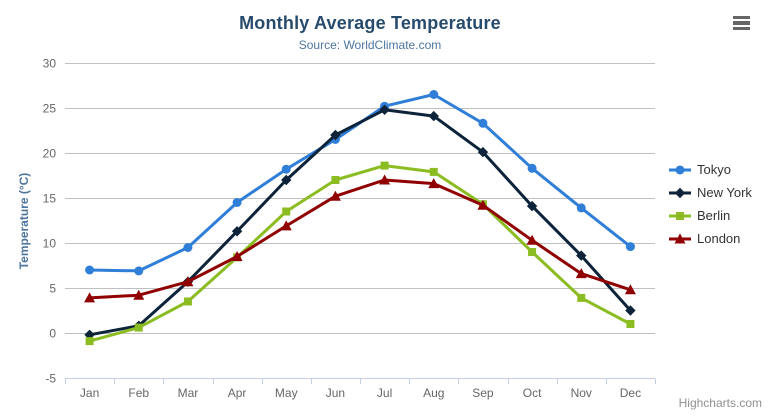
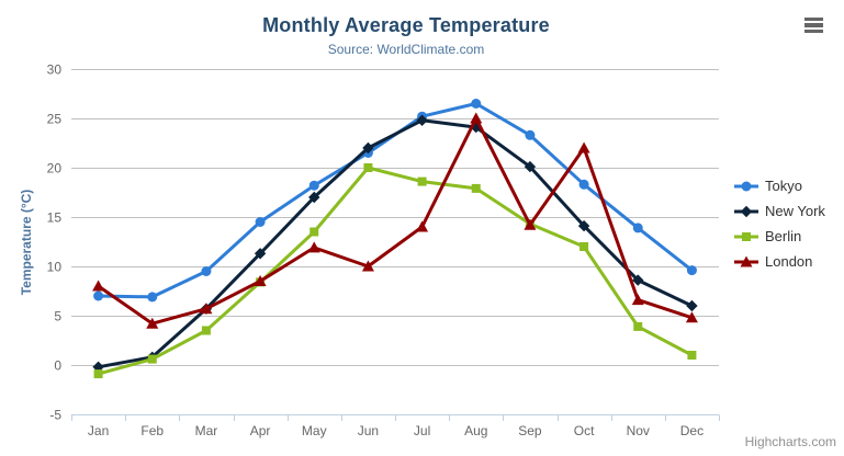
London/Jan: 4 -> 8
Berlin/Jun: 17 -> 20
London/Jun: 15 -> 10
London/Jul: 17 -> 14
London/Aug: 17 -> 25
Berlin/Oct: 9 -> 12
London/Oct: 10 -> 22
New York/Dec: 2 -> 6
